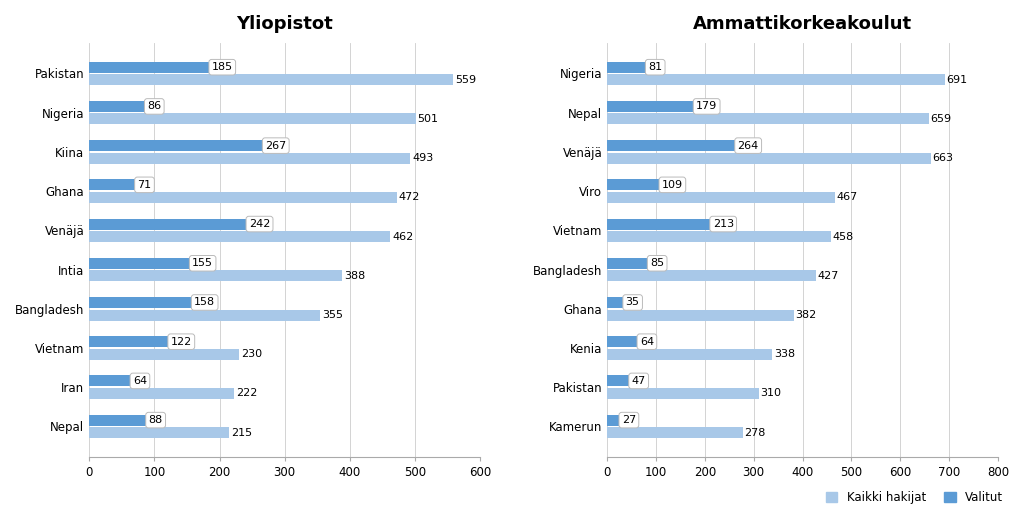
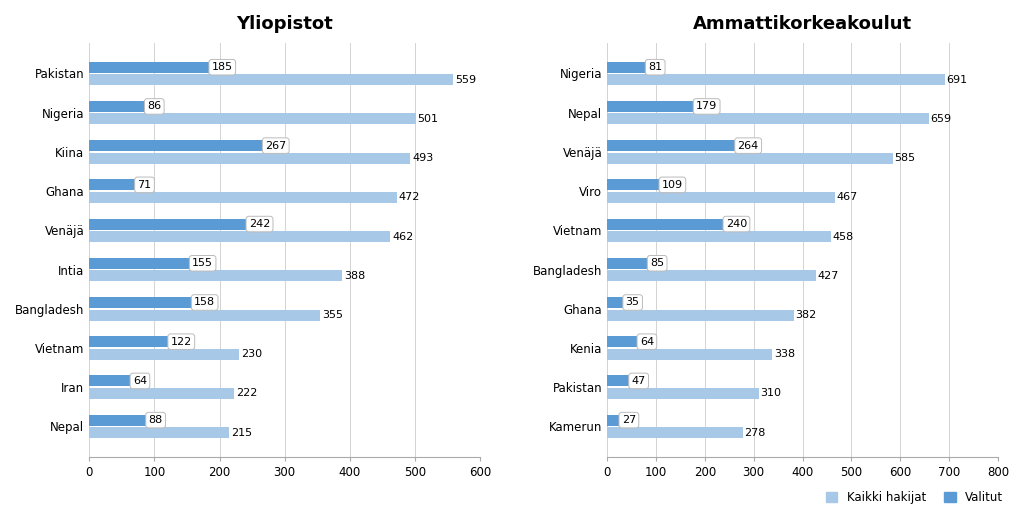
Ammattikorkeakoulut/Kaikki hakijat/Venäjä: 663 -> 585
Ammattikorkeakoulut/Valitut/Vietnam: 213 -> 240
